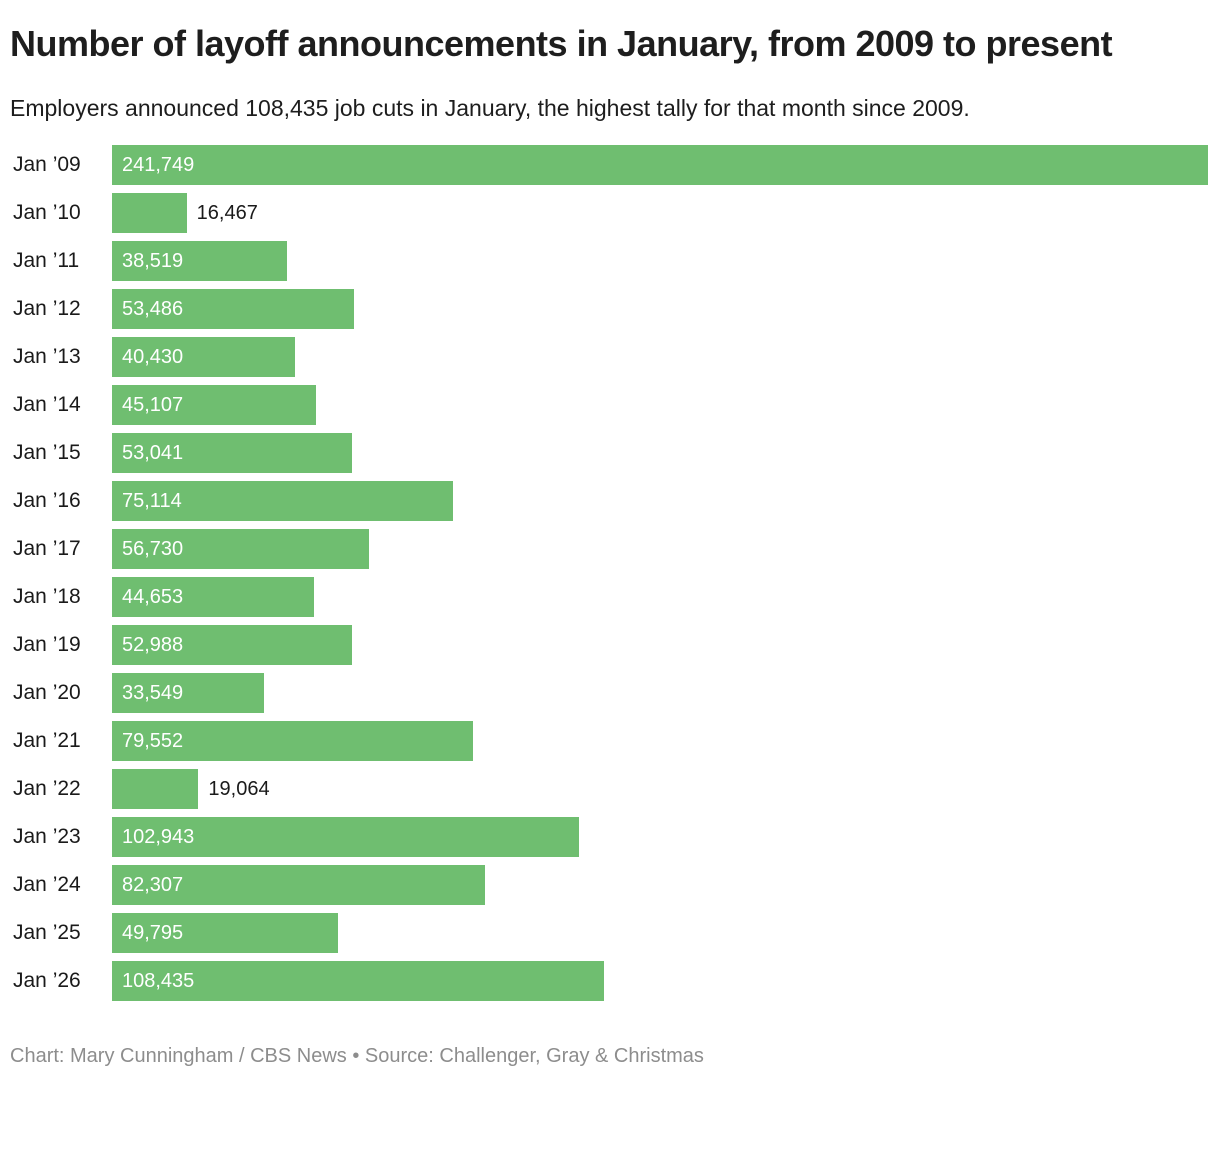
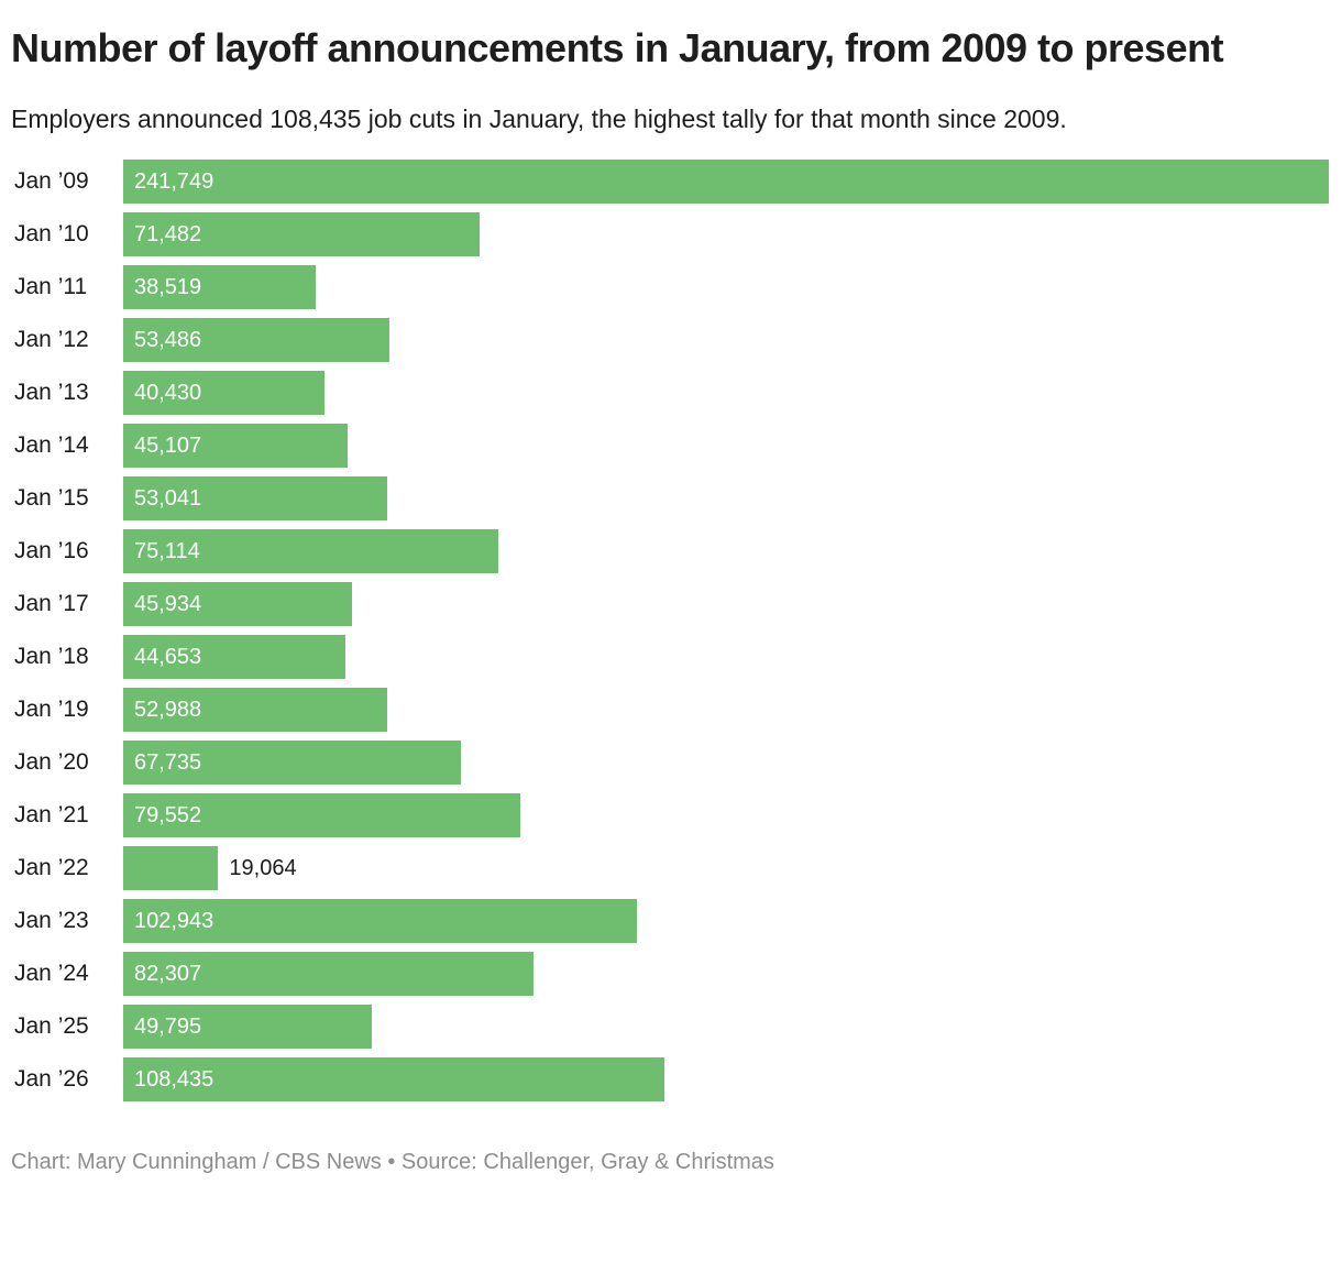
Jan ’10: 16,467 -> 71,482
Jan ’17: 56,730 -> 45,934
Jan ’20: 33,549 -> 67,735
